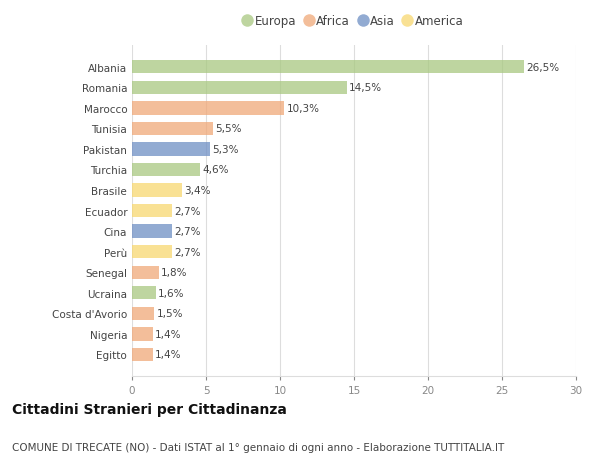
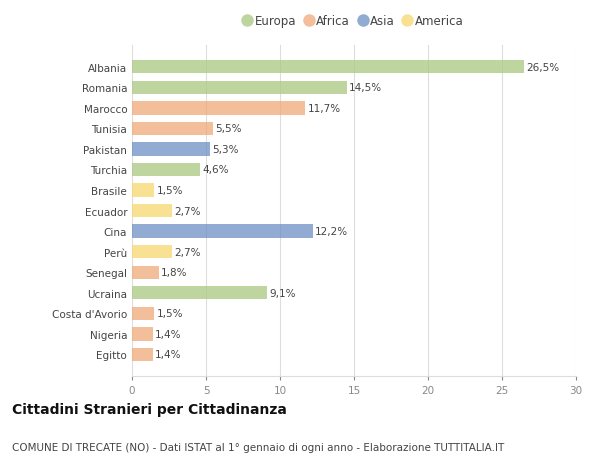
Marocco: 10,3% -> 11,7%
Brasile: 3,4% -> 1,5%
Cina: 2,7% -> 12,2%
Ucraina: 1,6% -> 9,1%
